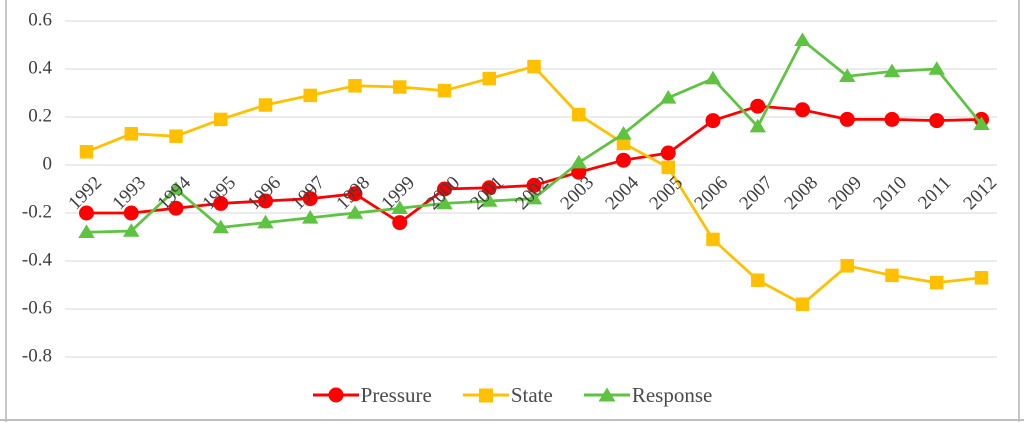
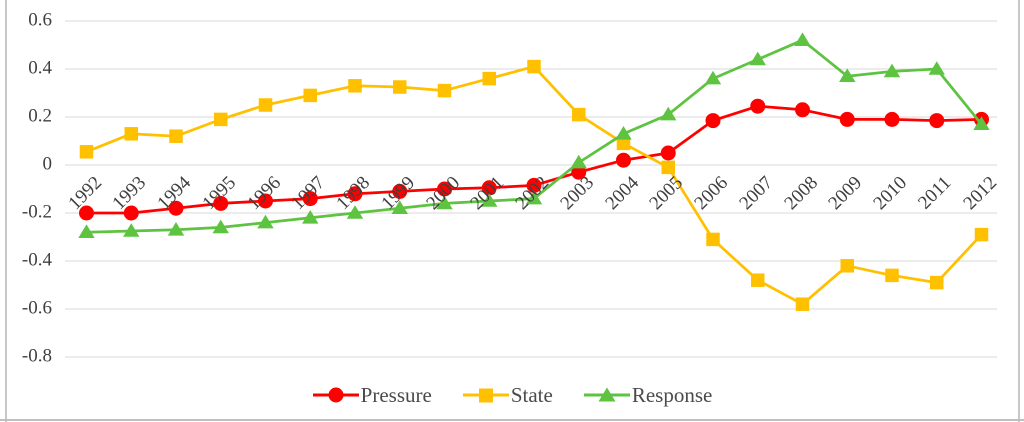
Response/1994: -0.10 -> -0.27
Pressure/1999: -0.24 -> -0.11
Response/2005: 0.28 -> 0.21
Response/2007: 0.16 -> 0.44
State/2012: -0.47 -> -0.29
